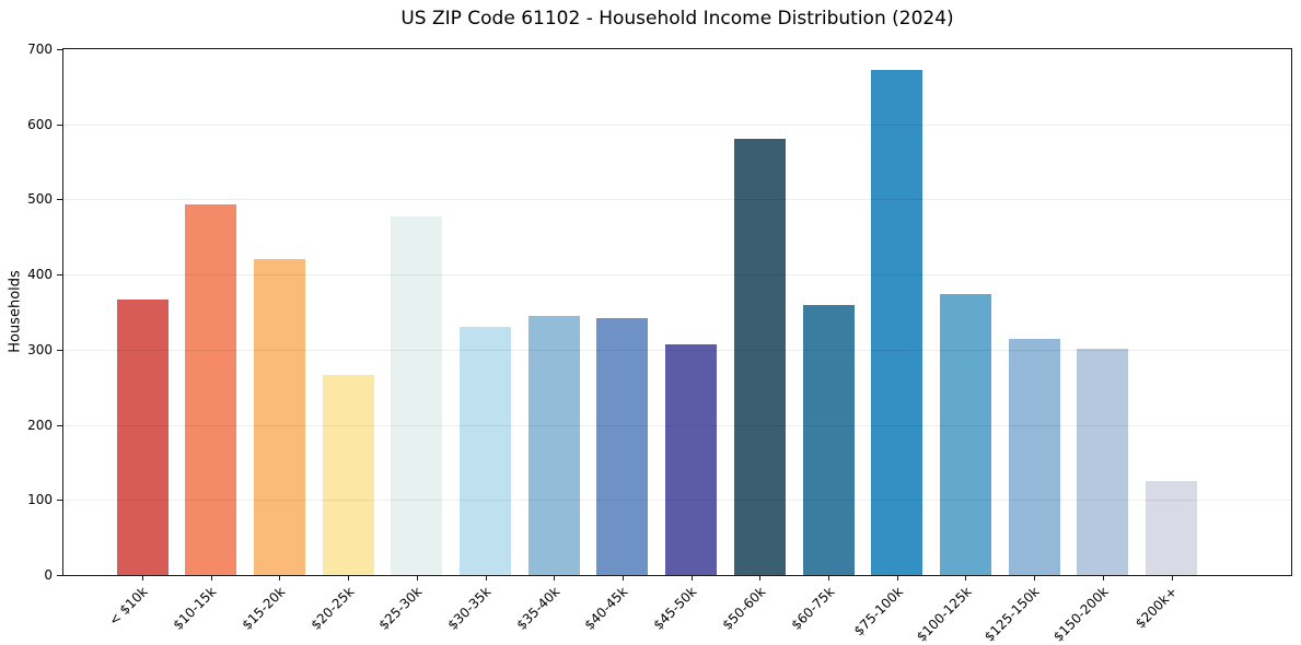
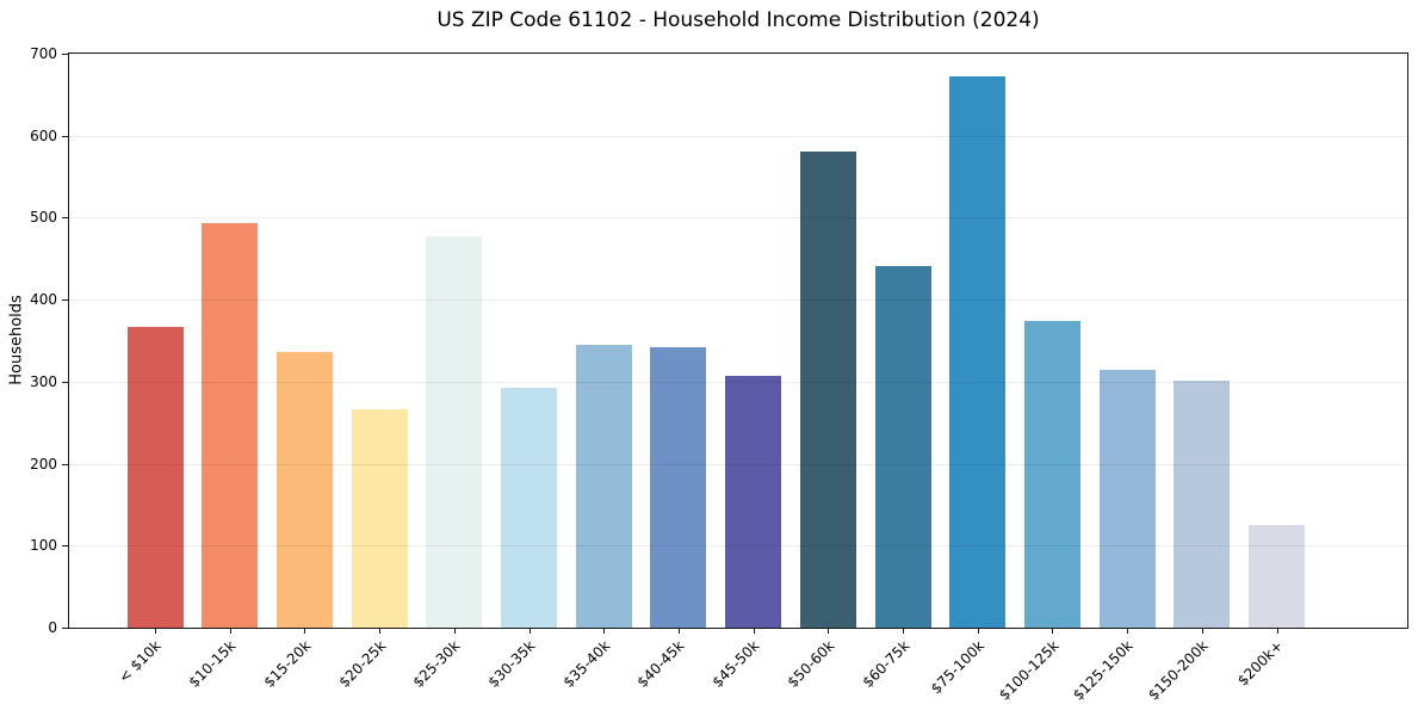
$15-20k: 420 -> 340
$30-35k: 330 -> 290
$60-75k: 360 -> 440
